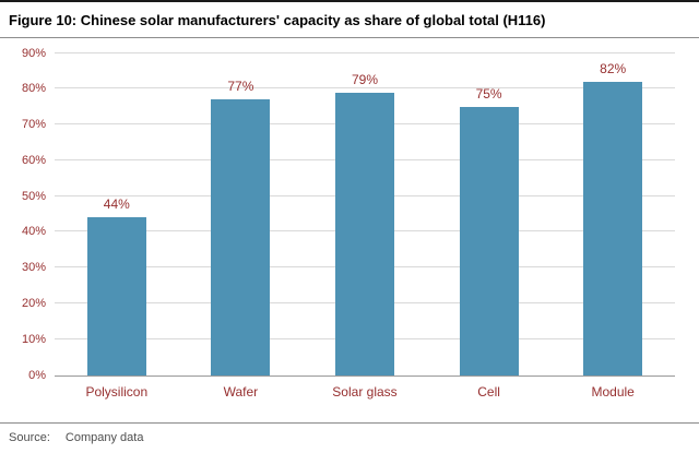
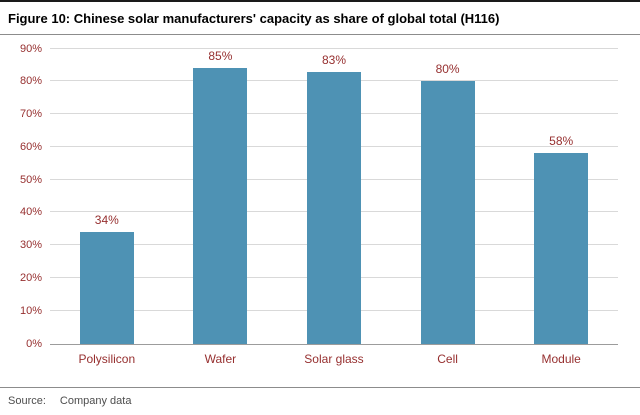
Polysilicon: 44% -> 34%
Wafer: 77% -> 85%
Solar glass: 79% -> 83%
Cell: 75% -> 80%
Module: 82% -> 58%
